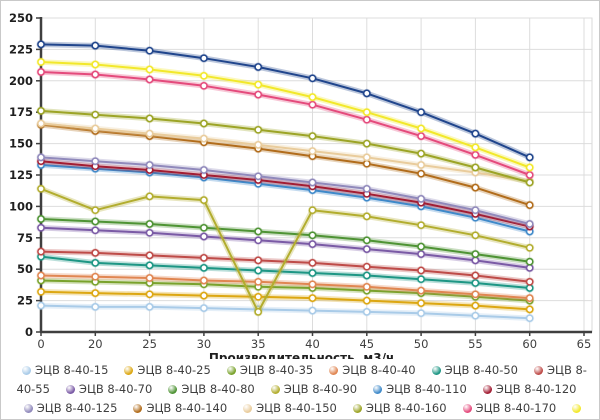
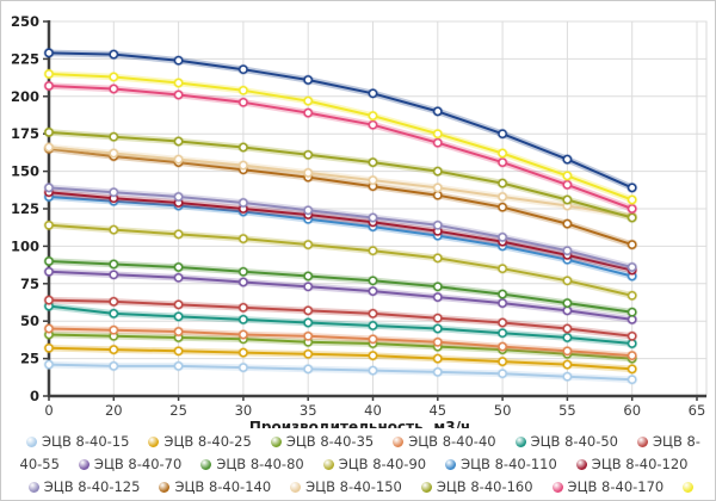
ЭЦВ 8-40-90/20: 97 -> 111
ЭЦВ 8-40-90/35: 16 -> 101
